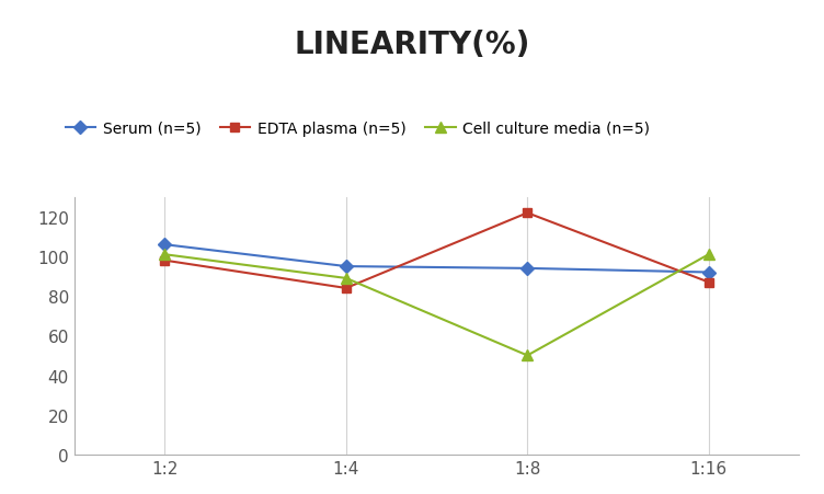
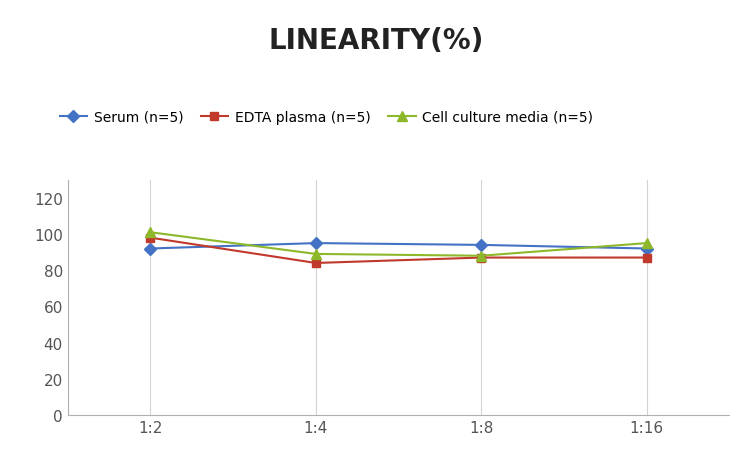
Serum (n=5)/1:2: 106 -> 92
EDTA plasma (n=5)/1:8: 122 -> 87
Cell culture media (n=5)/1:8: 50 -> 88
Cell culture media (n=5)/1:16: 101 -> 95
